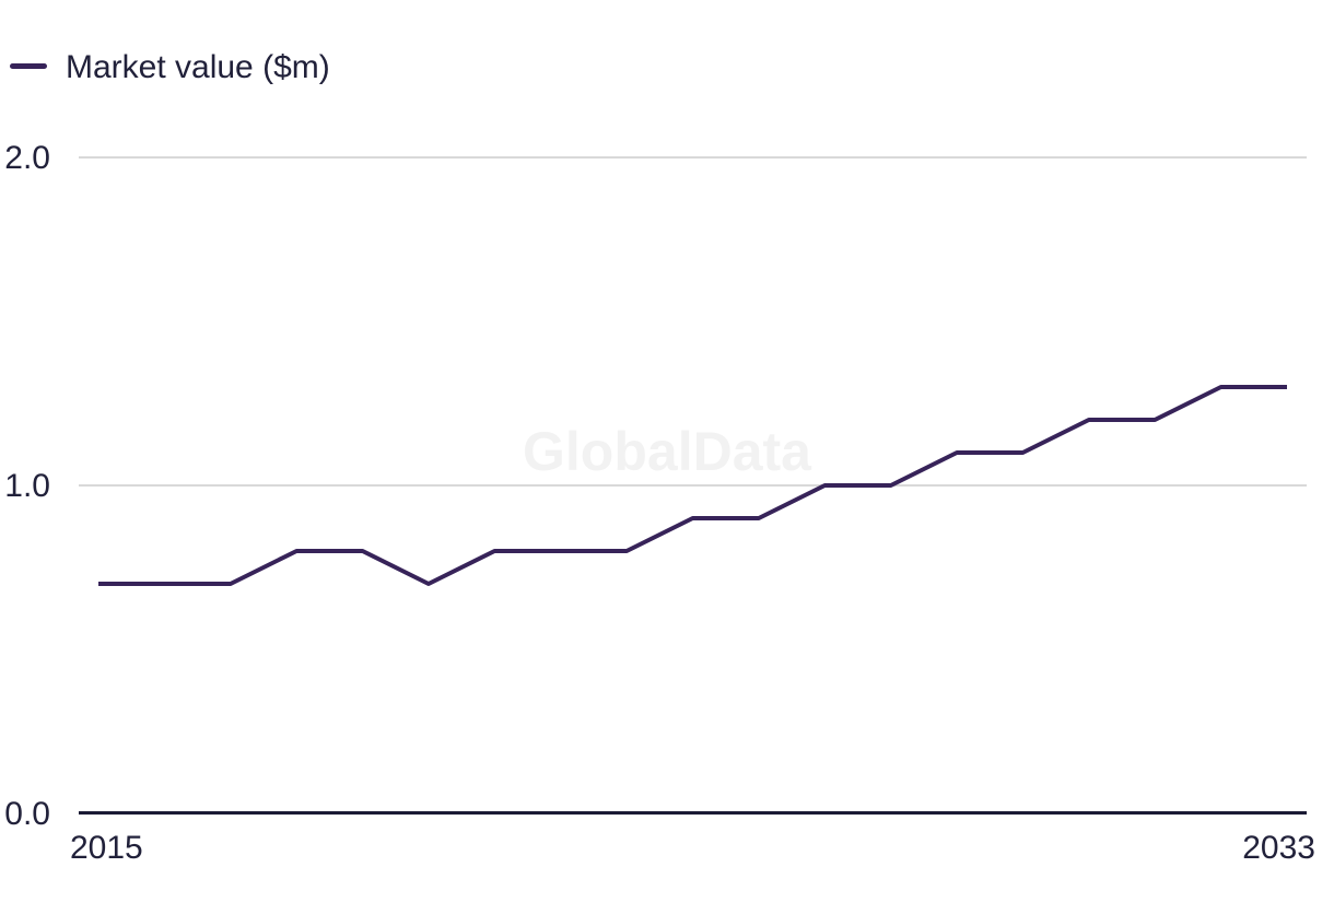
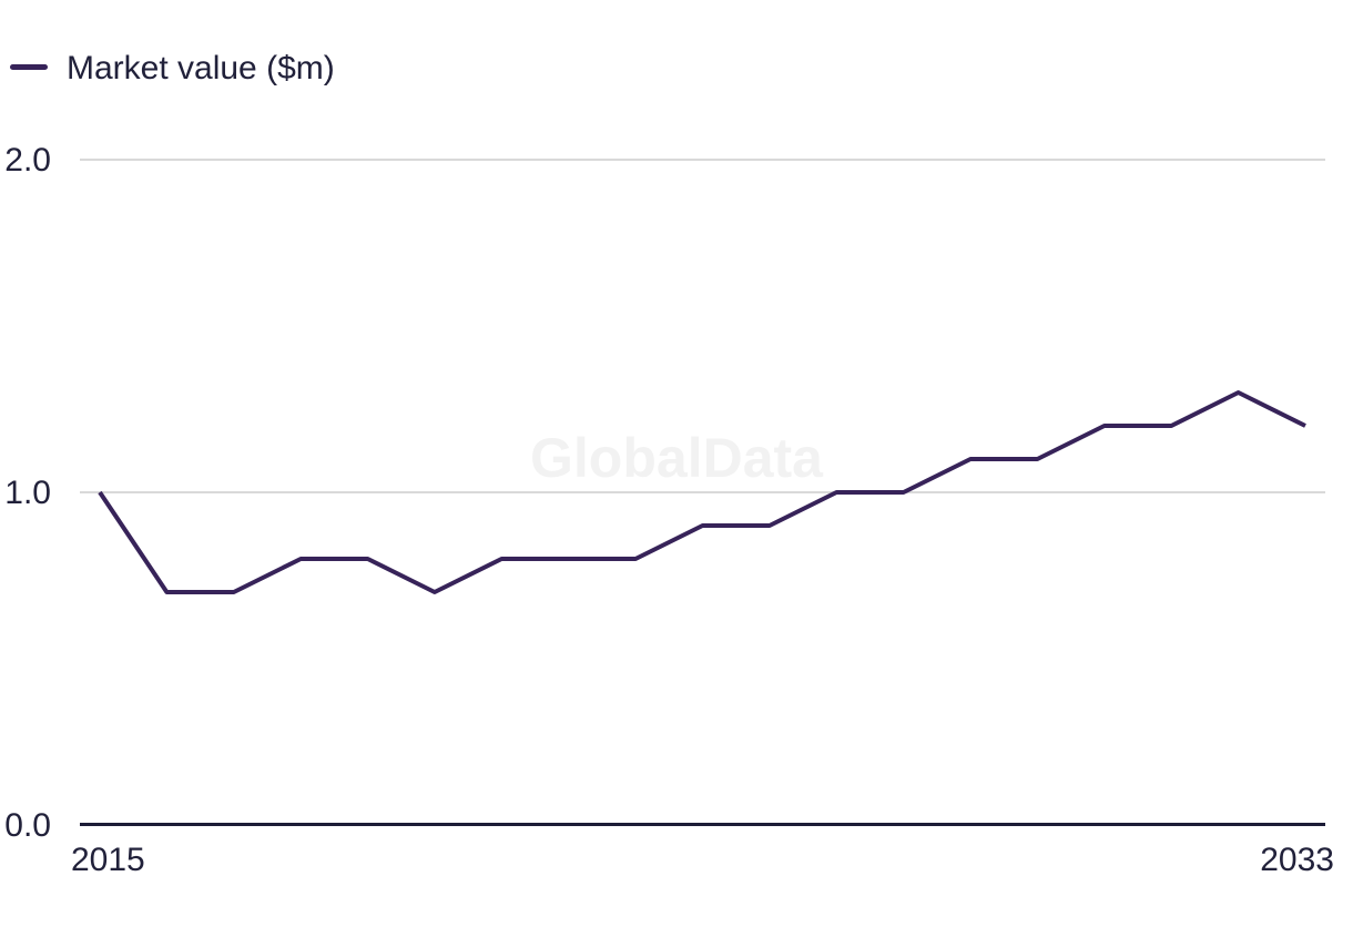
2015: 0.7 -> 1.0
2033: 1.3 -> 1.2
